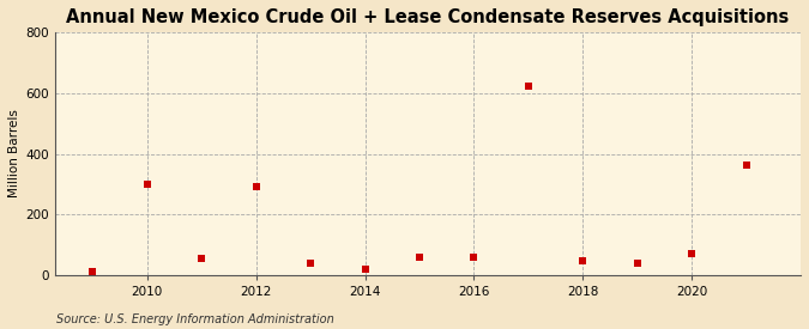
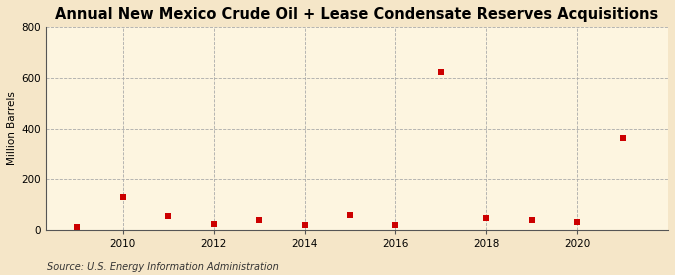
2010: 300 -> 130
2012: 290 -> 22
2016: 60 -> 18
2020: 70 -> 30
